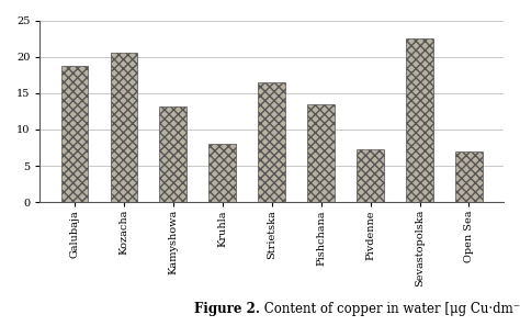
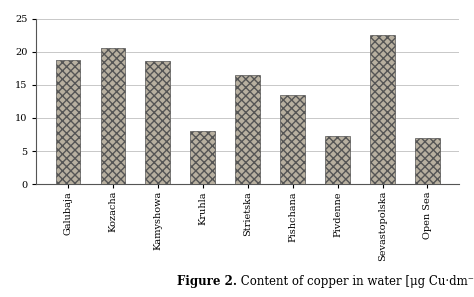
Kamyshowa: 13.2 -> 18.6
